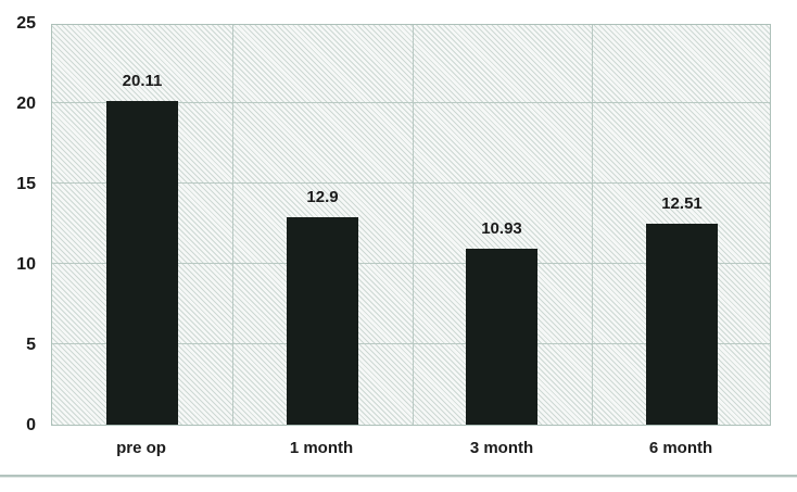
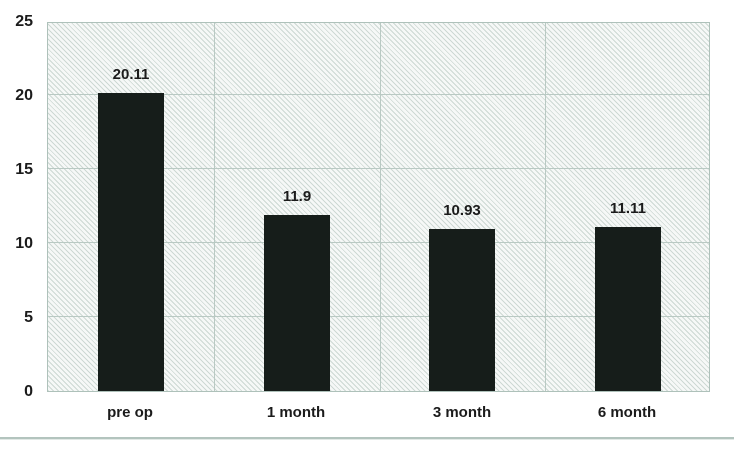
1 month: 12.9 -> 11.9
6 month: 12.51 -> 11.11
